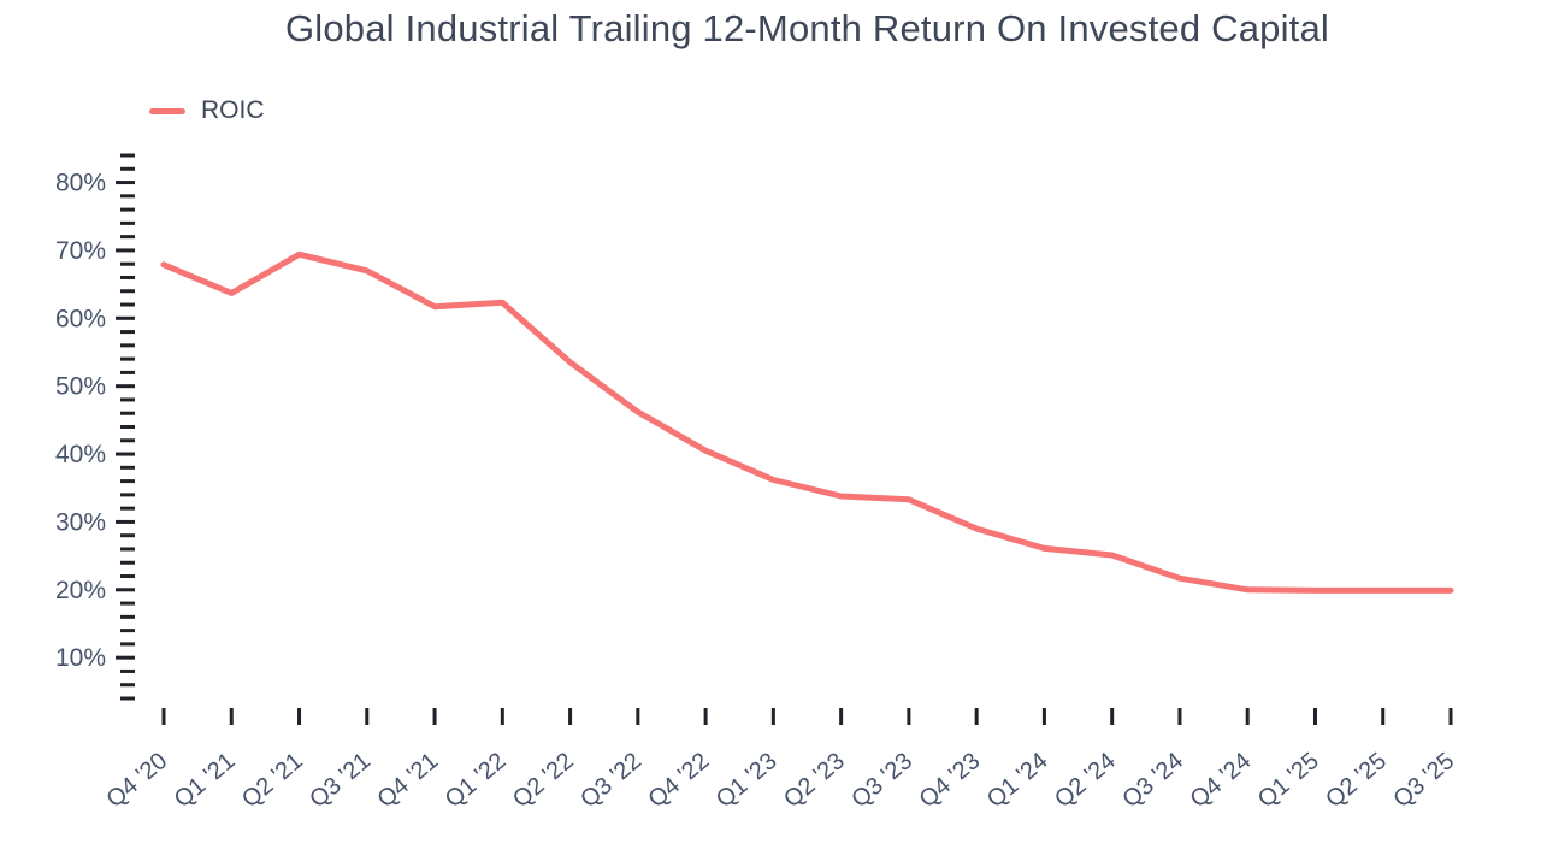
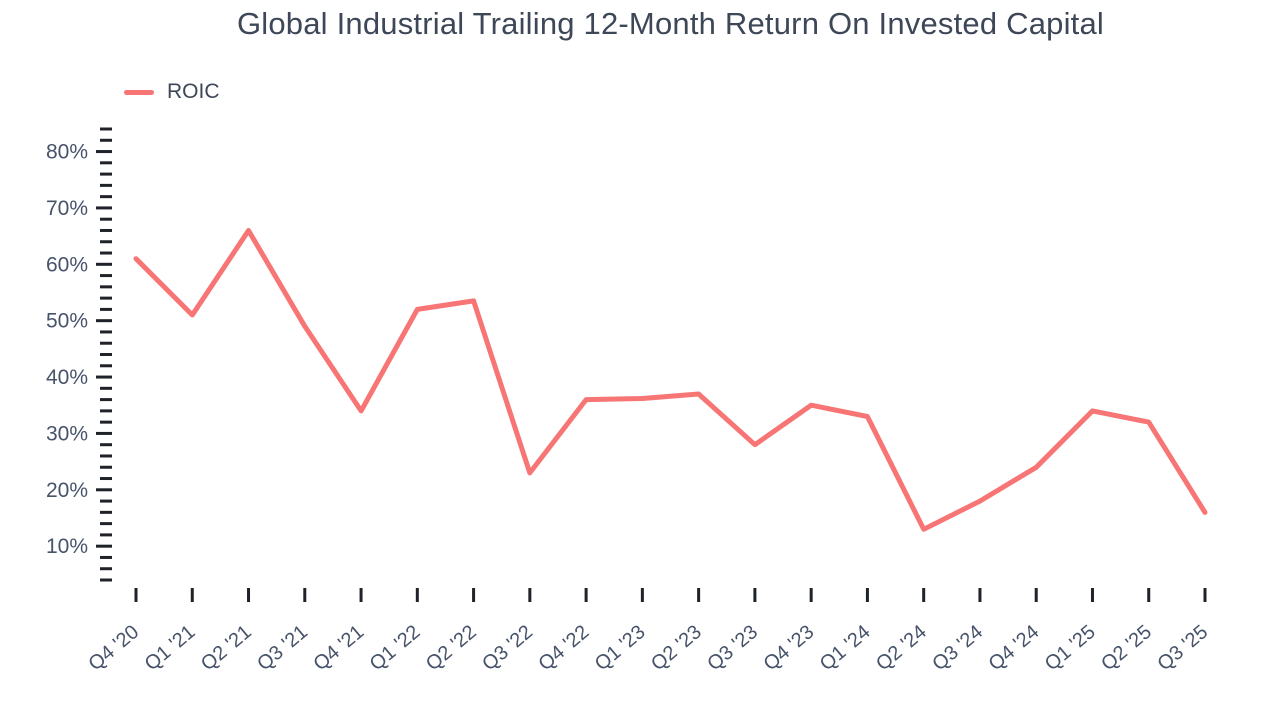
Q4 '20: 68% -> 61%
Q1 '21: 64% -> 51%
Q2 '21: 69% -> 66%
Q3 '21: 67% -> 49%
Q4 '21: 62% -> 34%
Q1 '22: 62% -> 52%
Q3 '22: 46% -> 23%
Q4 '22: 40% -> 36%
Q2 '23: 34% -> 37%
Q3 '23: 33% -> 28%
Q4 '23: 29% -> 35%
Q1 '24: 26% -> 33%
Q2 '24: 25% -> 13%
Q3 '24: 22% -> 18%
Q4 '24: 20% -> 24%
Q1 '25: 20% -> 34%
Q2 '25: 20% -> 32%
Q3 '25: 20% -> 16%
